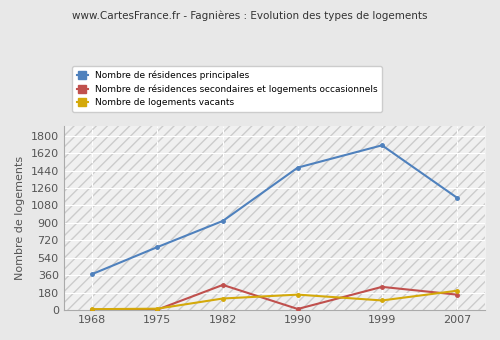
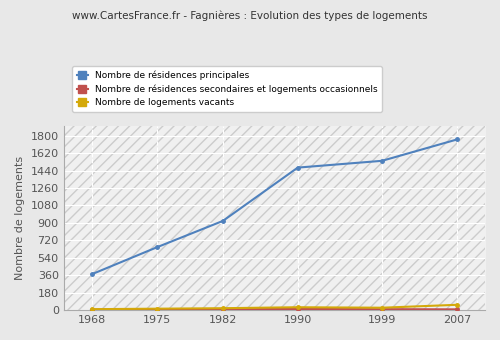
Nombre de résidences secondaires et logements occasionnels/1982: 260 -> 10
Nombre de logements vacants/1982: 120 -> 20
Nombre de logements vacants/1990: 160 -> 30
Nombre de résidences principales/1999: 1700 -> 1540
Nombre de résidences secondaires et logements occasionnels/1999: 240 -> 10
Nombre de logements vacants/1999: 100 -> 20
Nombre de résidences principales/2007: 1160 -> 1760
Nombre de résidences secondaires et logements occasionnels/2007: 160 -> 10
Nombre de logements vacants/2007: 200 -> 60
